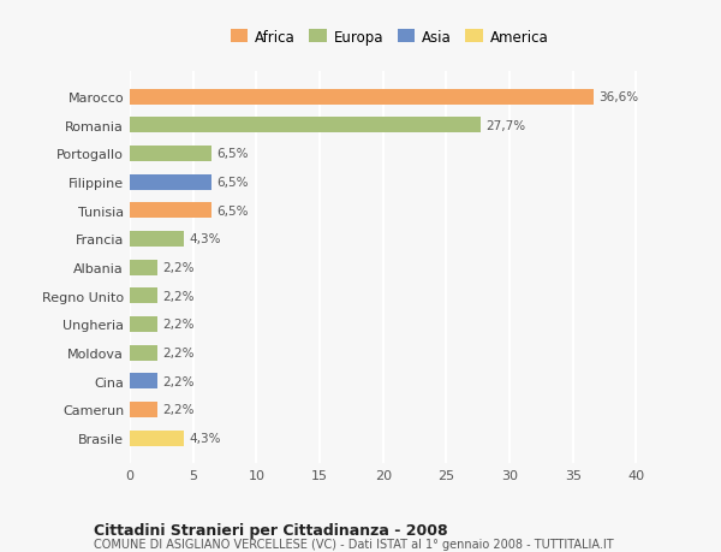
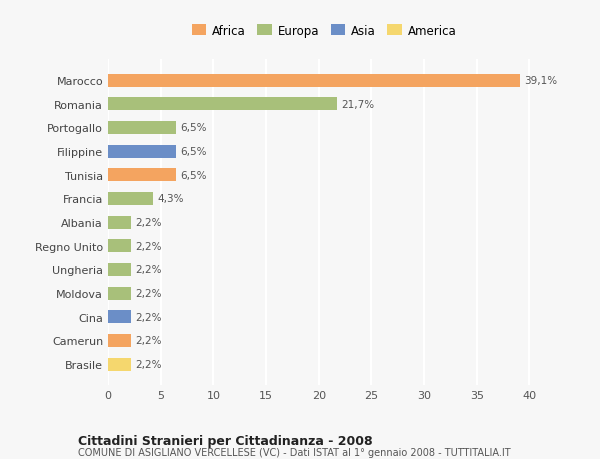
Marocco: 36,6% -> 39,1%
Romania: 27,7% -> 21,7%
Brasile: 4,3% -> 2,2%
